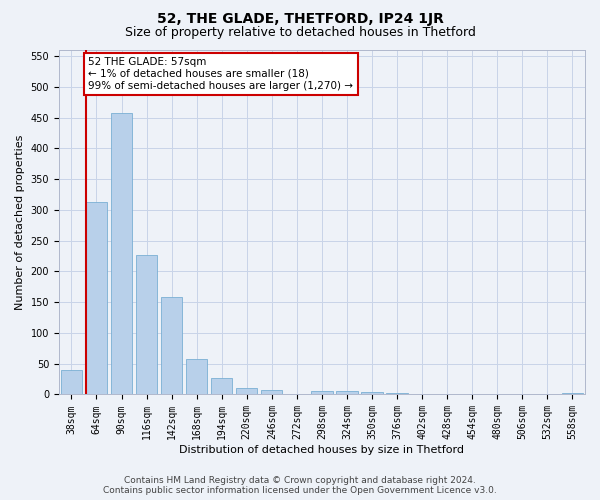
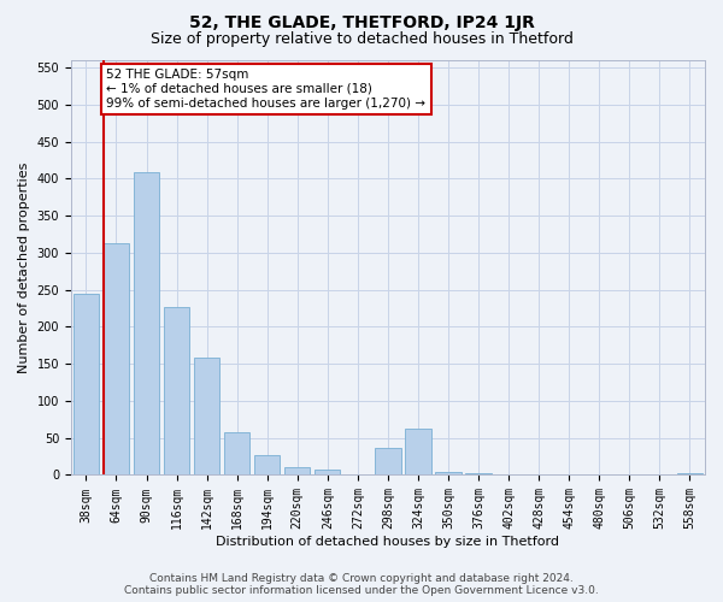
38sqm: 40 -> 244
90sqm: 457 -> 408
298sqm: 5 -> 36
324sqm: 5 -> 62
